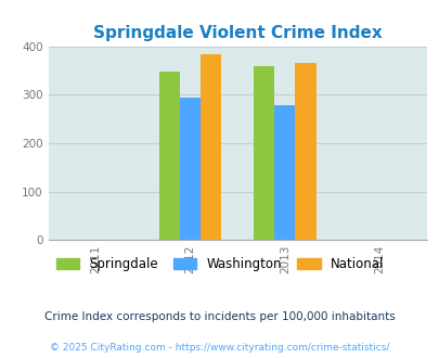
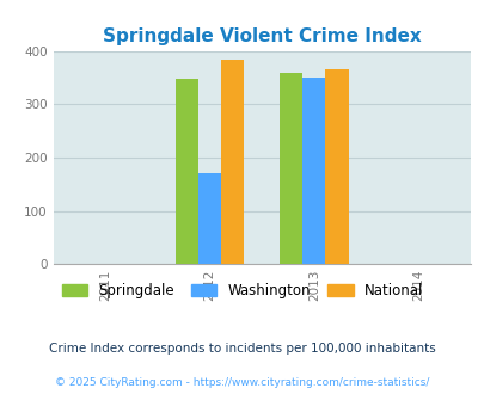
Washington/2012: 295 -> 170
Washington/2013: 278 -> 350
